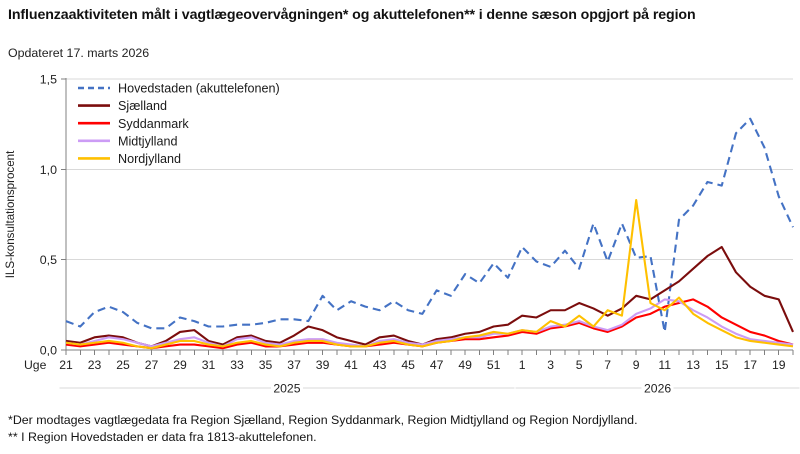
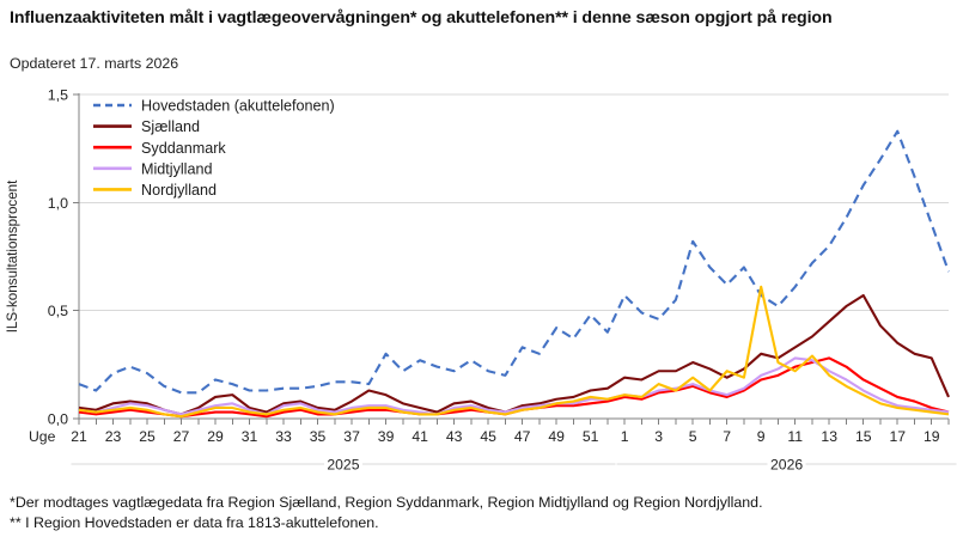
Hovedstaden (akuttelefonen)/5: 0,45 -> 0,82
Hovedstaden (akuttelefonen)/7: 0,49 -> 0,62
Hovedstaden (akuttelefonen)/9: 0,51 -> 0,57
Nordjylland/9: 0,83 -> 0,61
Hovedstaden (akuttelefonen)/11: 0,10 -> 0,61
Hovedstaden (akuttelefonen)/15: 0,91 -> 1,08
Hovedstaden (akuttelefonen)/17: 1,28 -> 1,33
Hovedstaden (akuttelefonen)/19: 0,85 -> 0,90
